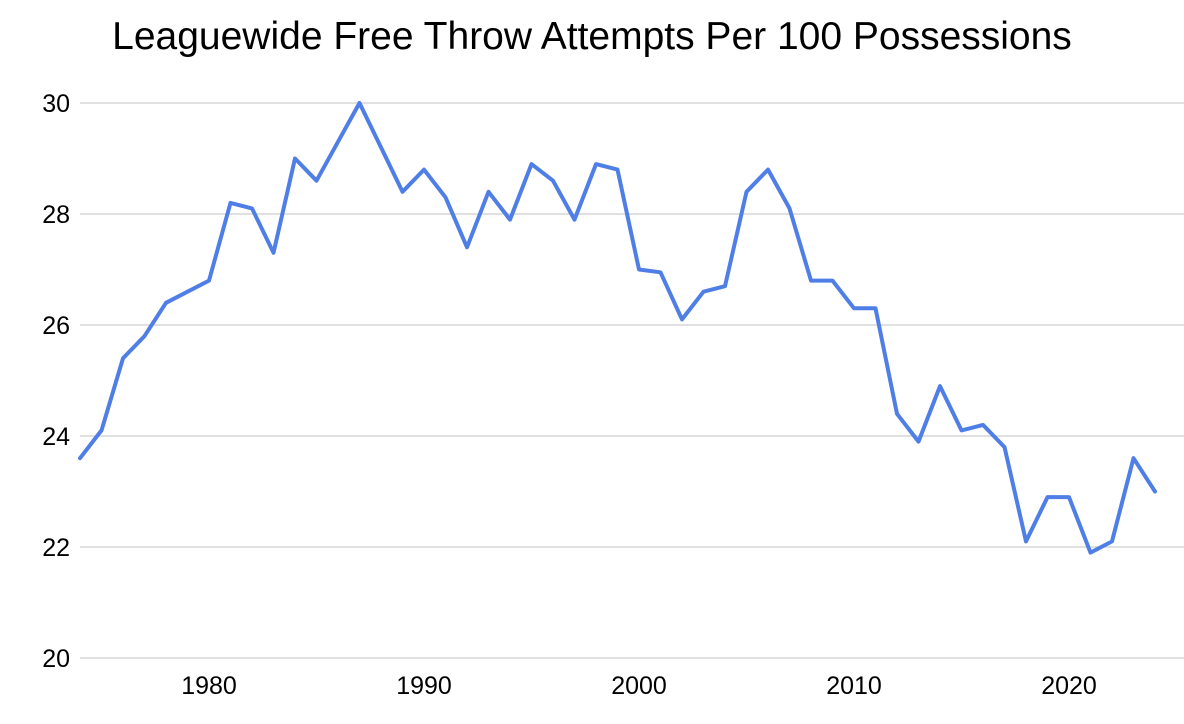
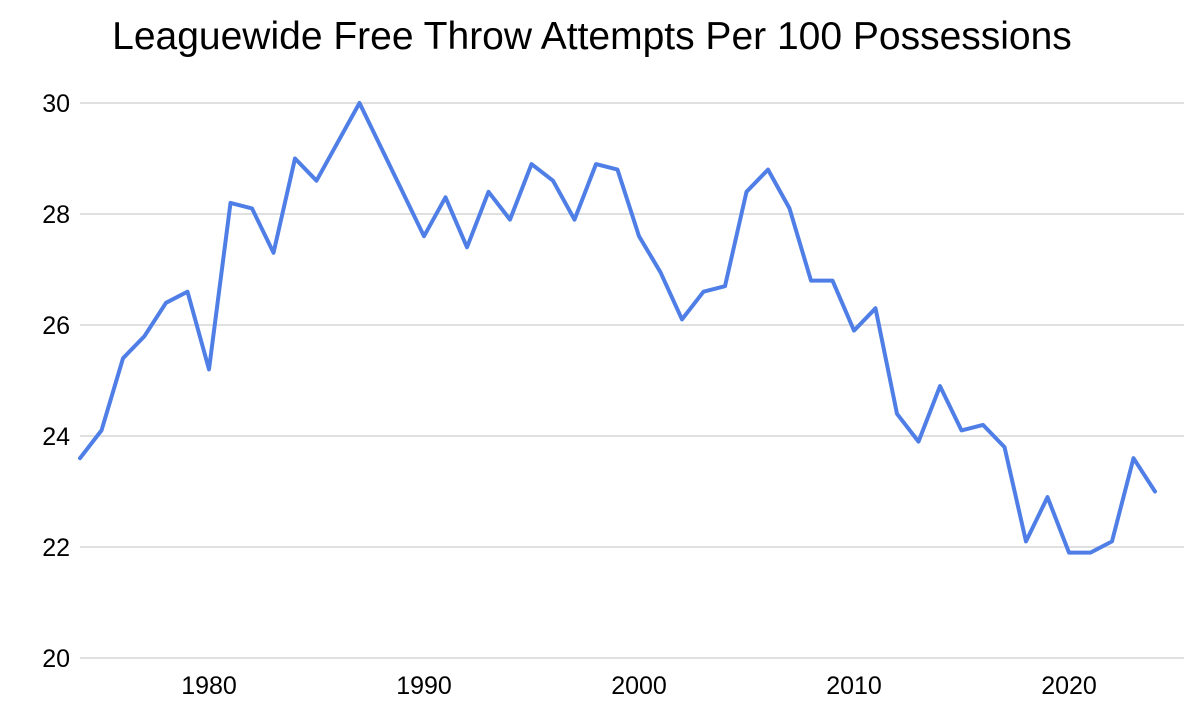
1980: 26.8 -> 25.2
1990: 28.8 -> 27.6
2000: 27.0 -> 27.6
2010: 26.3 -> 25.9
2020: 22.9 -> 21.9
